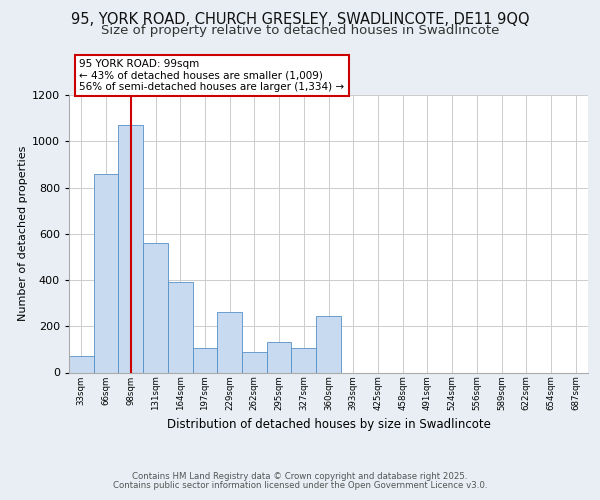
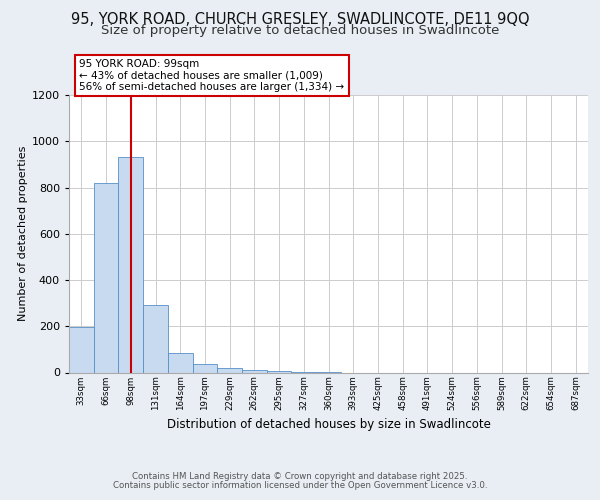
33sqm: 70 -> 195
66sqm: 860 -> 820
98sqm: 1070 -> 930
131sqm: 560 -> 290
164sqm: 390 -> 85
197sqm: 105 -> 35
229sqm: 260 -> 20
262sqm: 90 -> 10
295sqm: 130 -> 8
327sqm: 105 -> 3
360sqm: 245 -> 1
